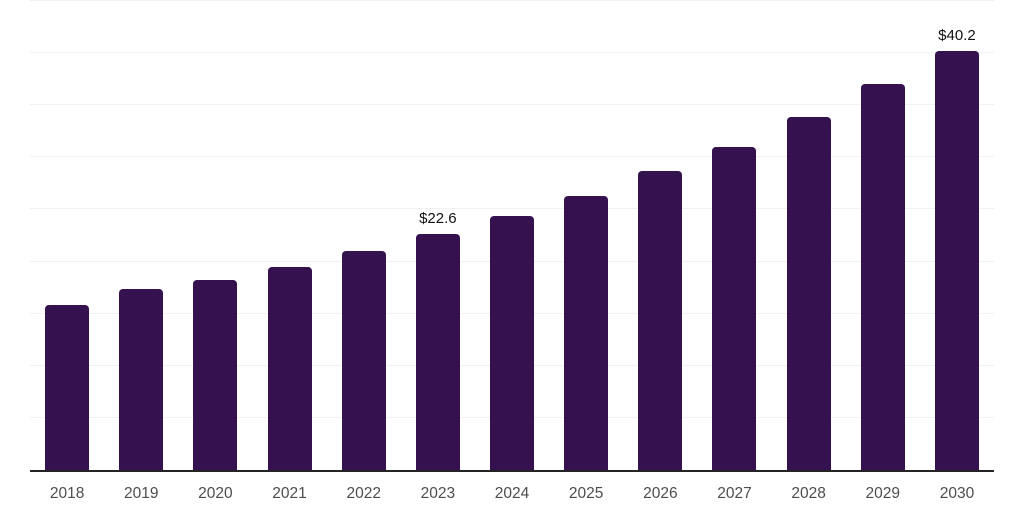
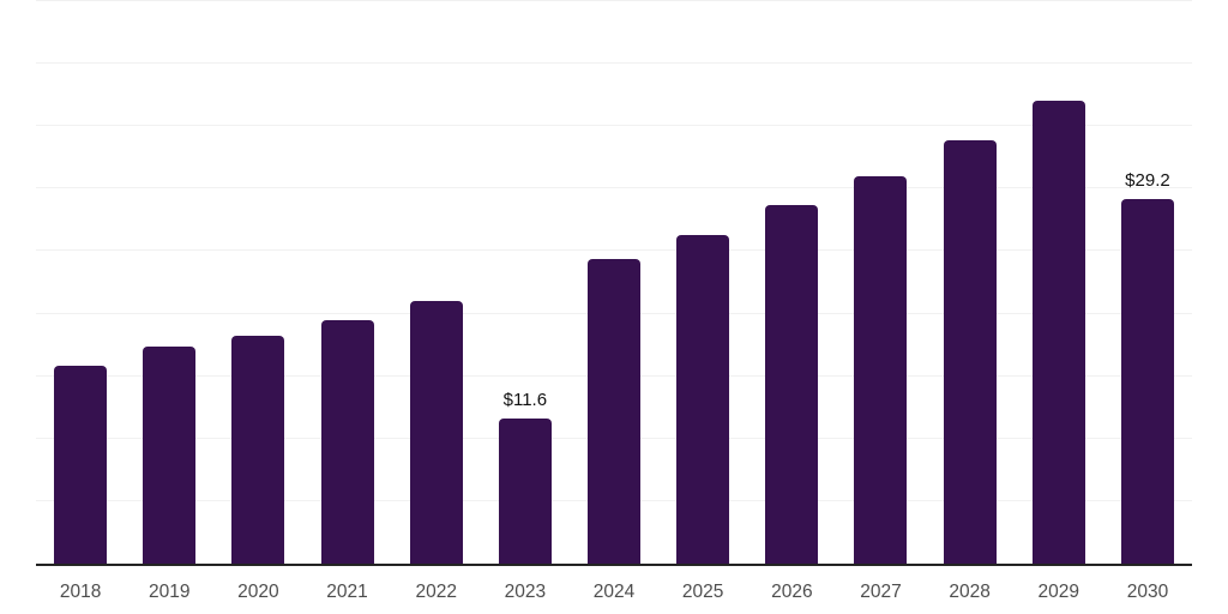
2023: $22.6 -> $11.6
2030: $40.2 -> $29.2
